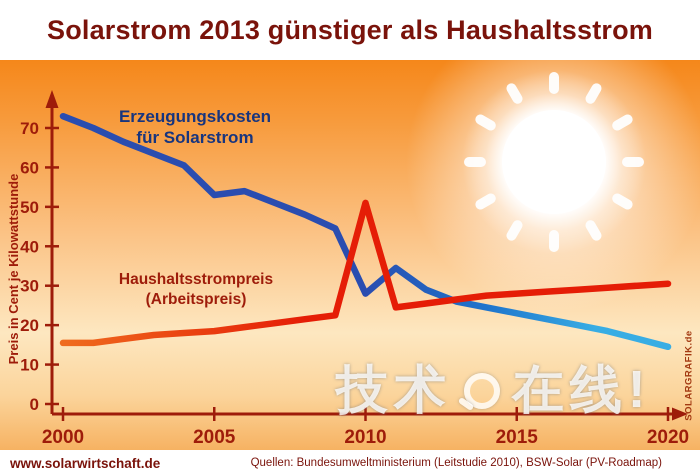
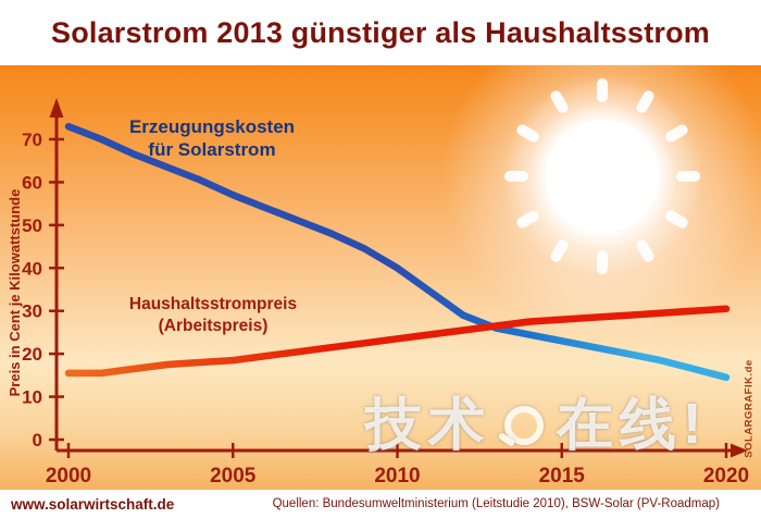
Erzeugungskosten für Solarstrom/2005: 53 -> 57
Erzeugungskosten für Solarstrom/2010: 28 -> 40
Haushaltsstrompreis (Arbeitspreis)/2010: 51 -> 24
